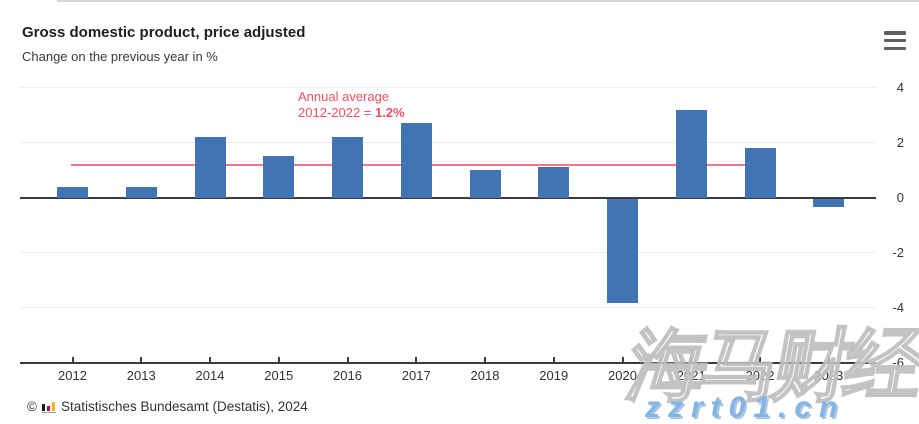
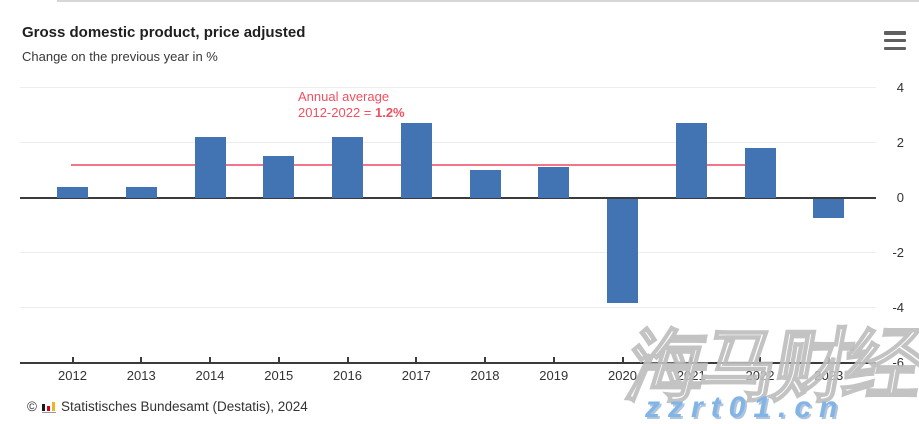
2021: 3.2 -> 2.7
2023: -0.3 -> -0.7
